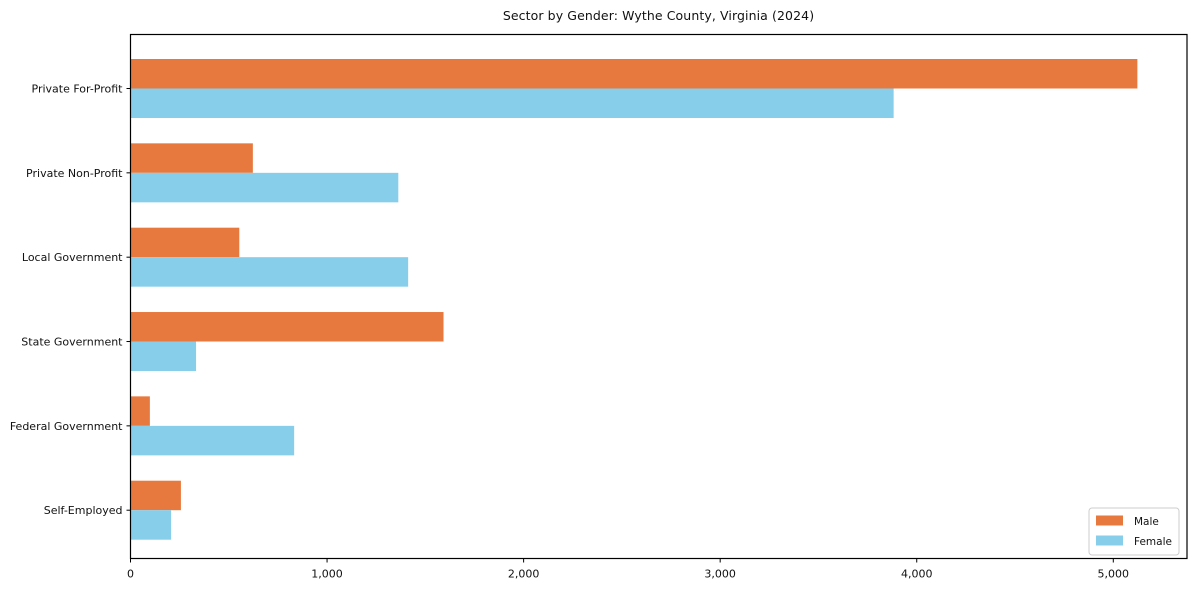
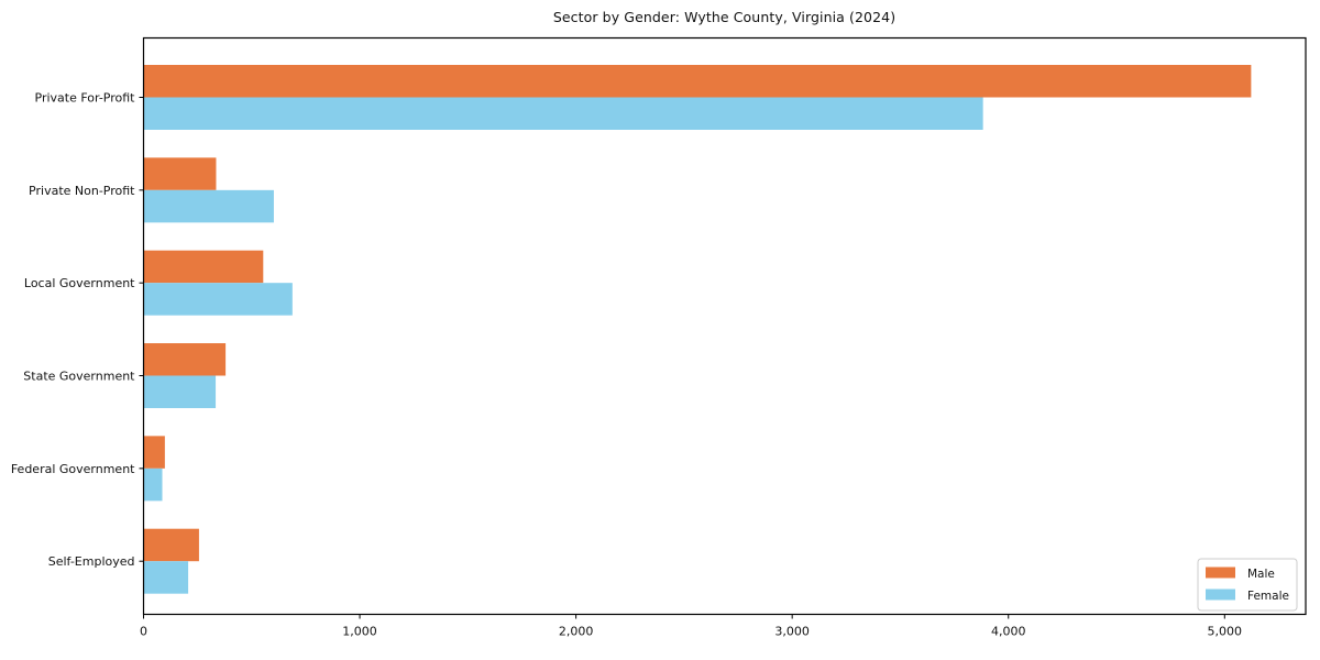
Male/Private Non-Profit: 620 -> 330
Female/Private Non-Profit: 1360 -> 600
Female/Local Government: 1410 -> 690
Male/State Government: 1590 -> 380
Female/Federal Government: 830 -> 80
